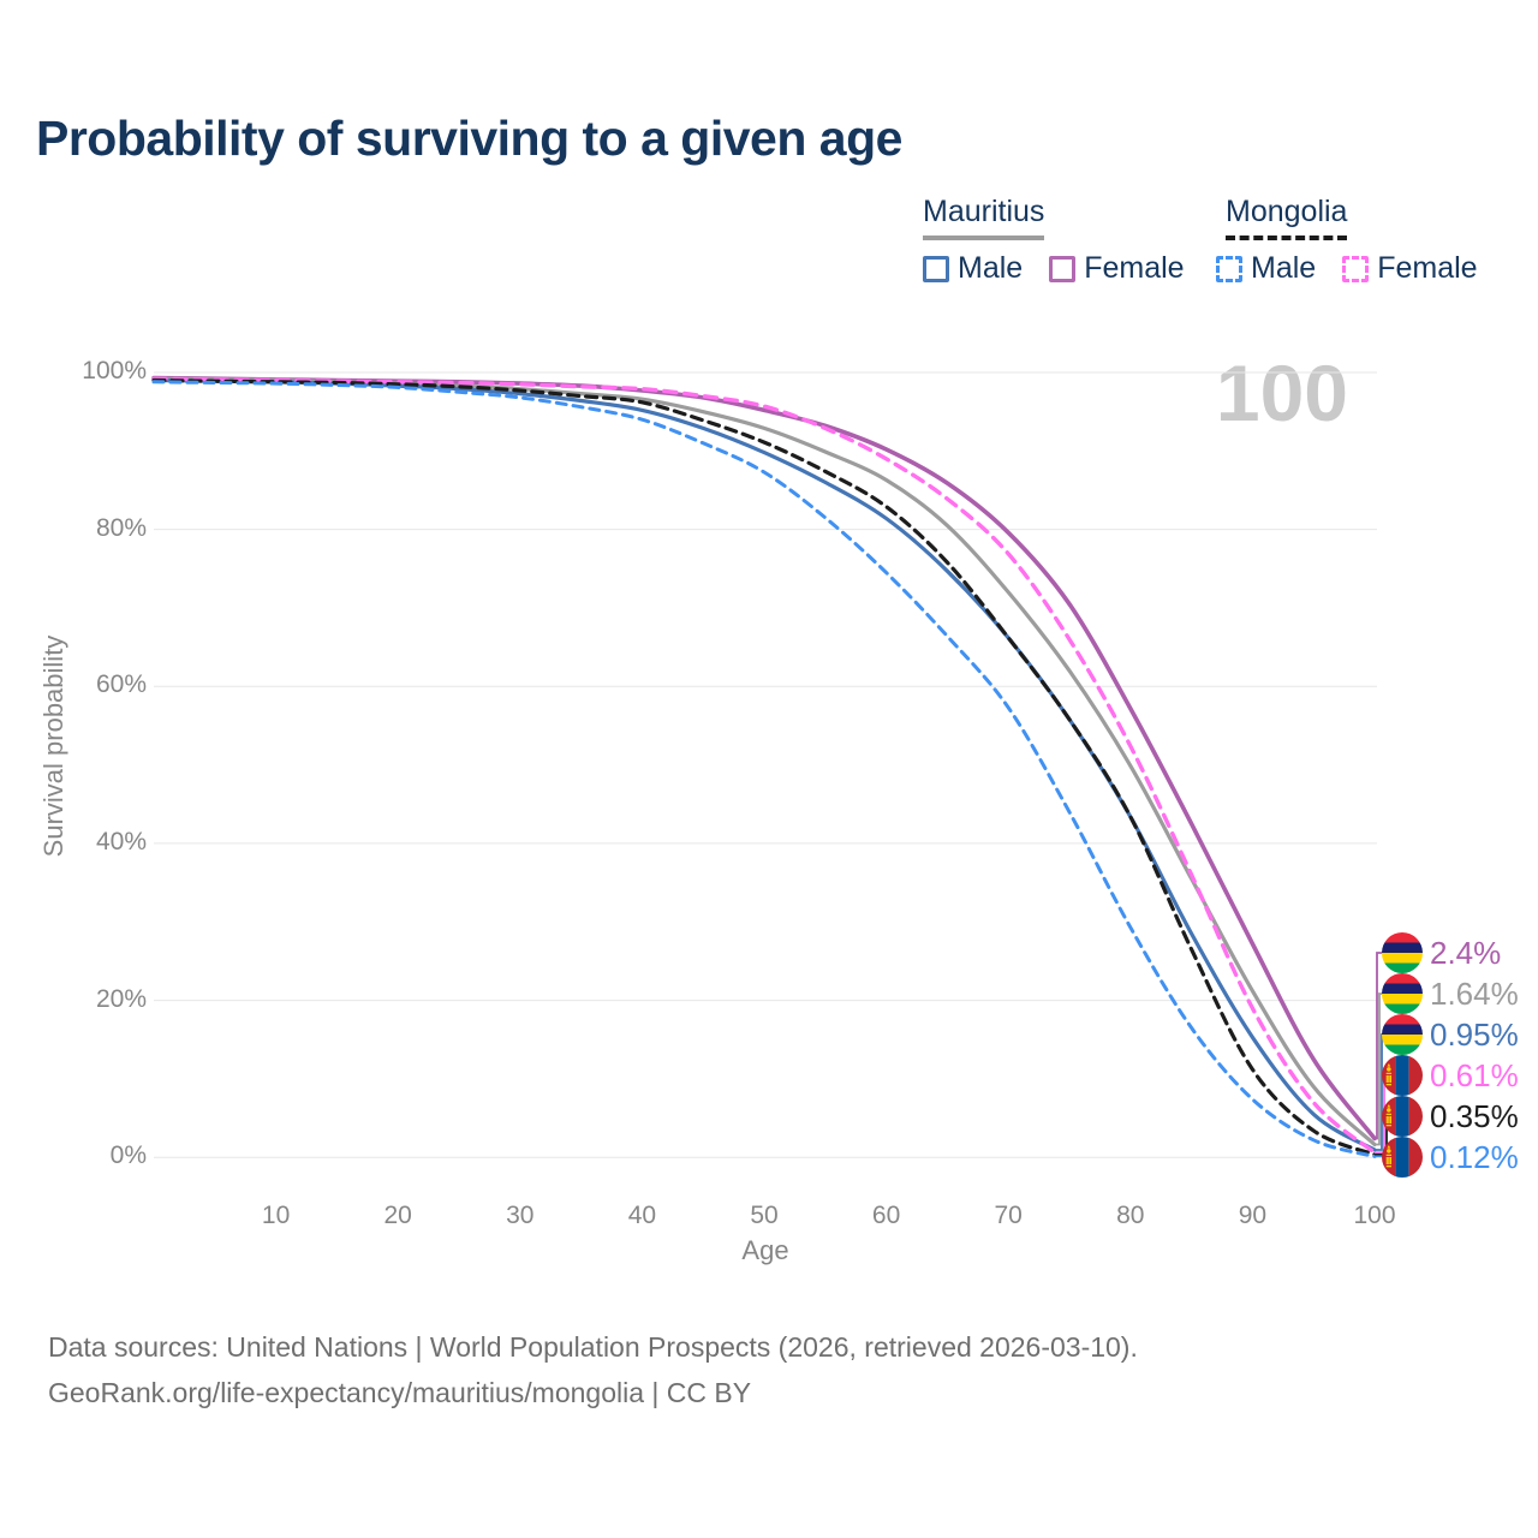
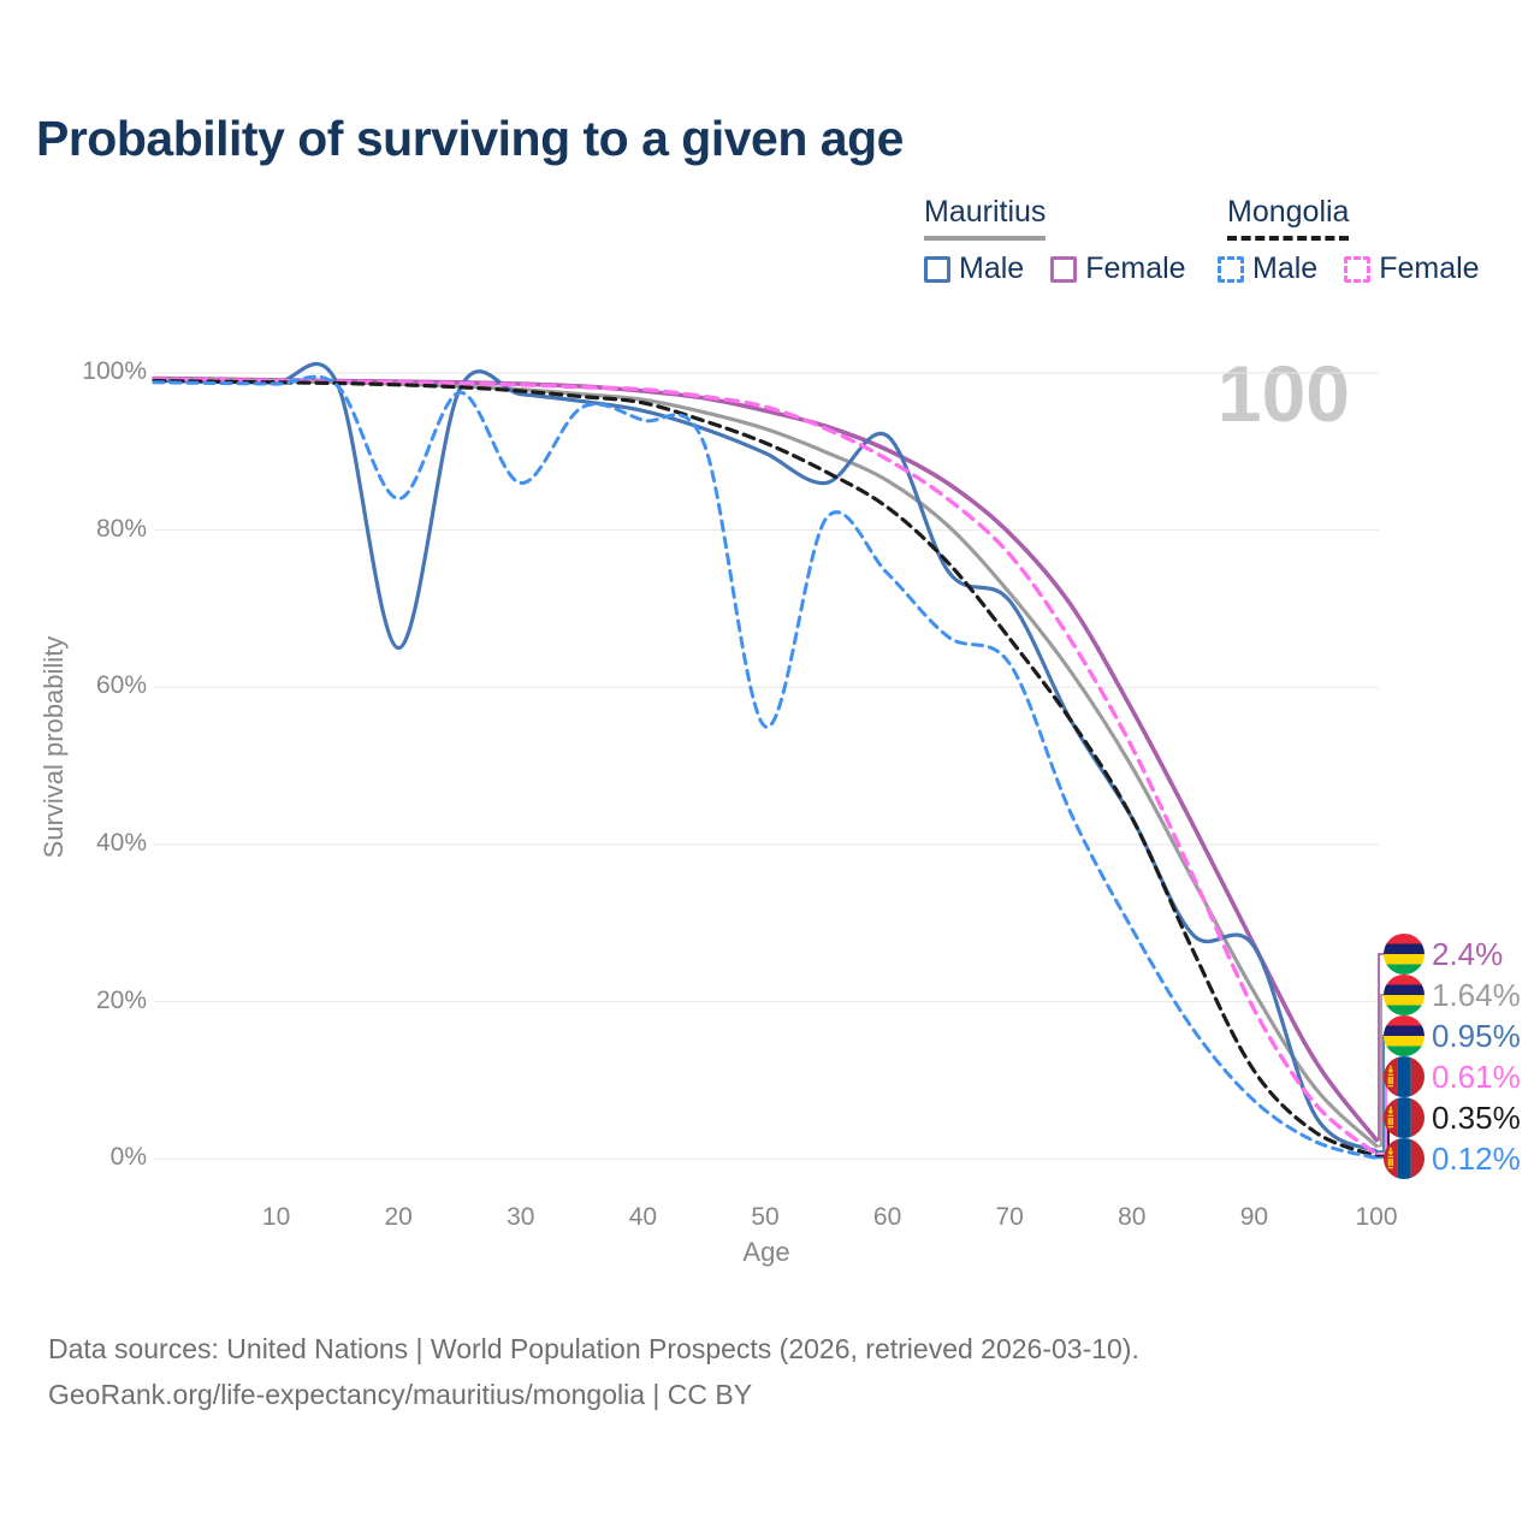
Mauritius Male/20: 98% -> 65%
Mongolia Male/20: 98% -> 84%
Mongolia Male/30: 97% -> 86%
Mongolia Male/50: 87% -> 55%
Mauritius Male/60: 81% -> 92%
Mauritius Male/70: 66% -> 71%
Mongolia Male/70: 57% -> 63%
Mauritius Male/90: 15% -> 27%
